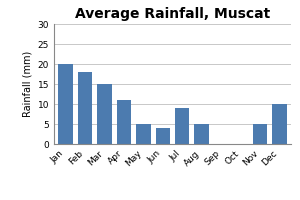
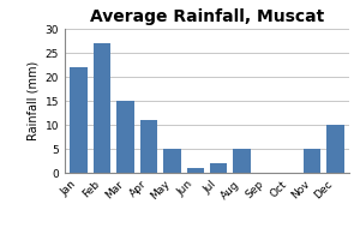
Jan: 20 -> 22
Feb: 18 -> 27
Jun: 4 -> 1
Jul: 9 -> 2
